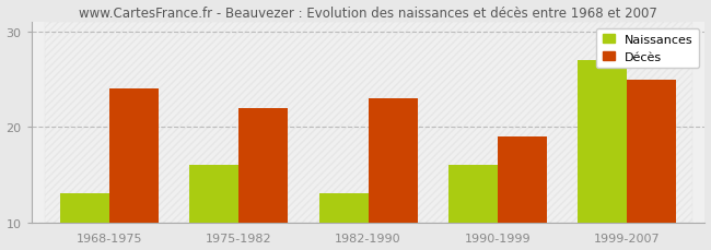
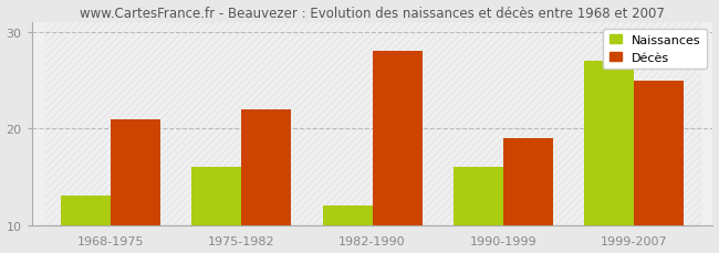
Décès/1968-1975: 24 -> 21
Naissances/1982-1990: 13 -> 12
Décès/1982-1990: 23 -> 28
